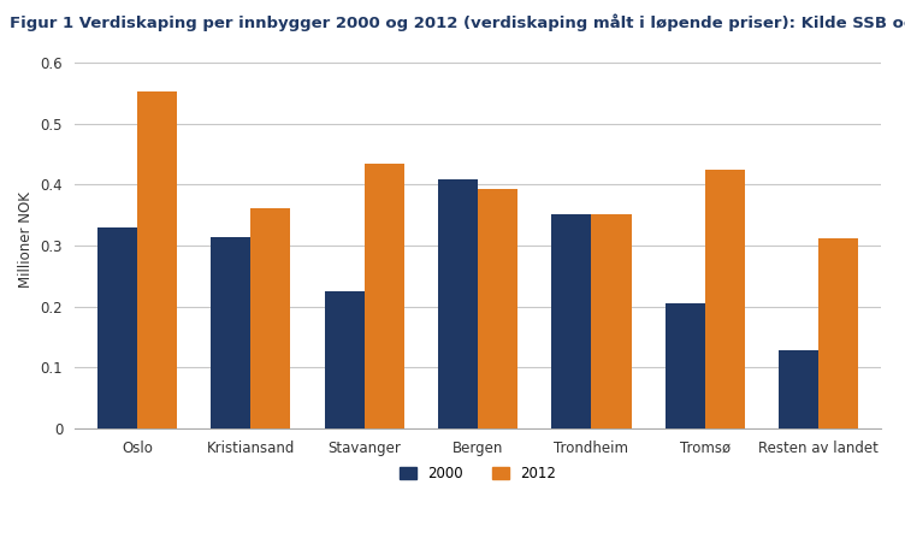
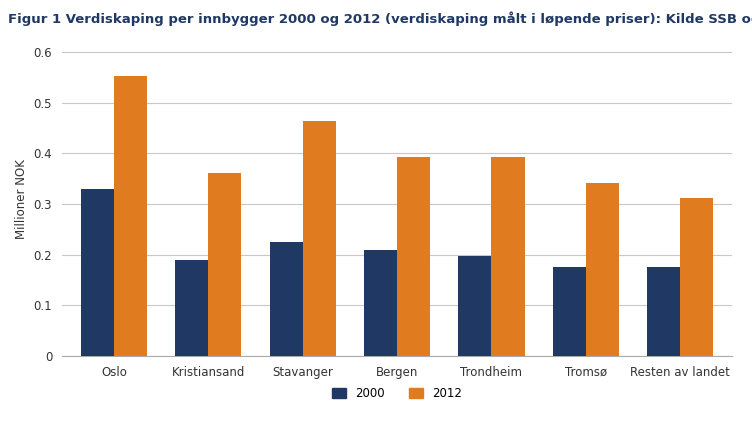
2000/Kristiansand: 0.314 -> 0.190
2012/Stavanger: 0.434 -> 0.463
2000/Bergen: 0.408 -> 0.210
2000/Trondheim: 0.352 -> 0.197
2012/Trondheim: 0.352 -> 0.392
2000/Tromsø: 0.206 -> 0.175
2012/Tromsø: 0.424 -> 0.342
2000/Resten av landet: 0.128 -> 0.175
